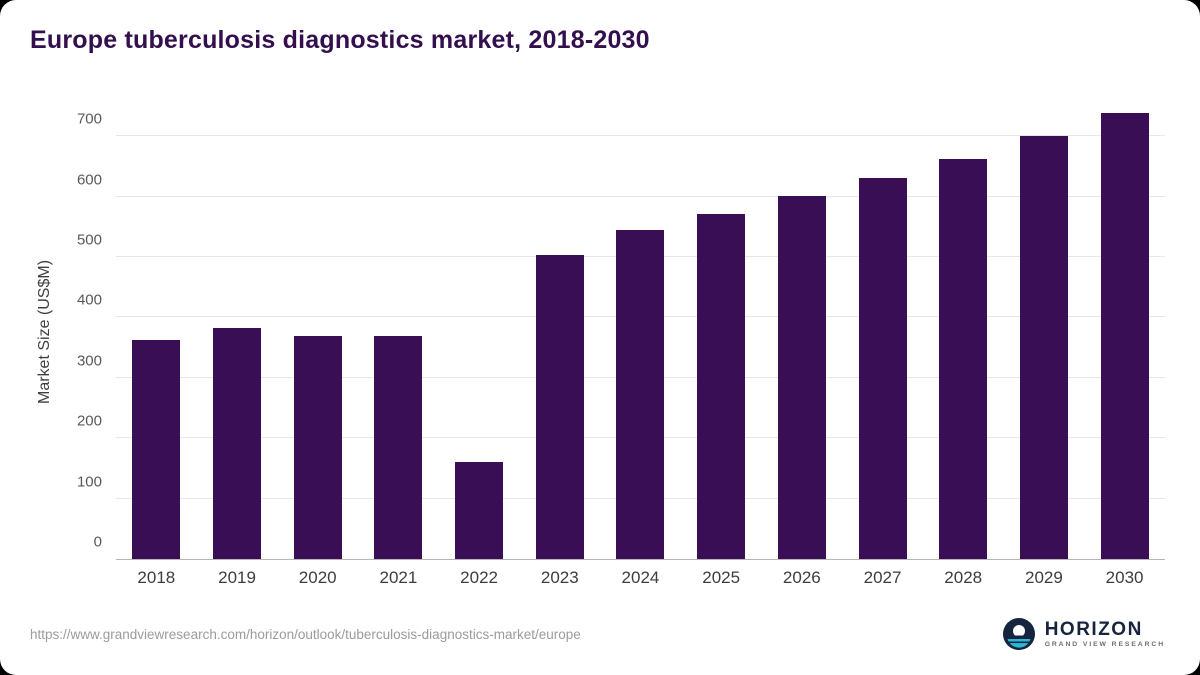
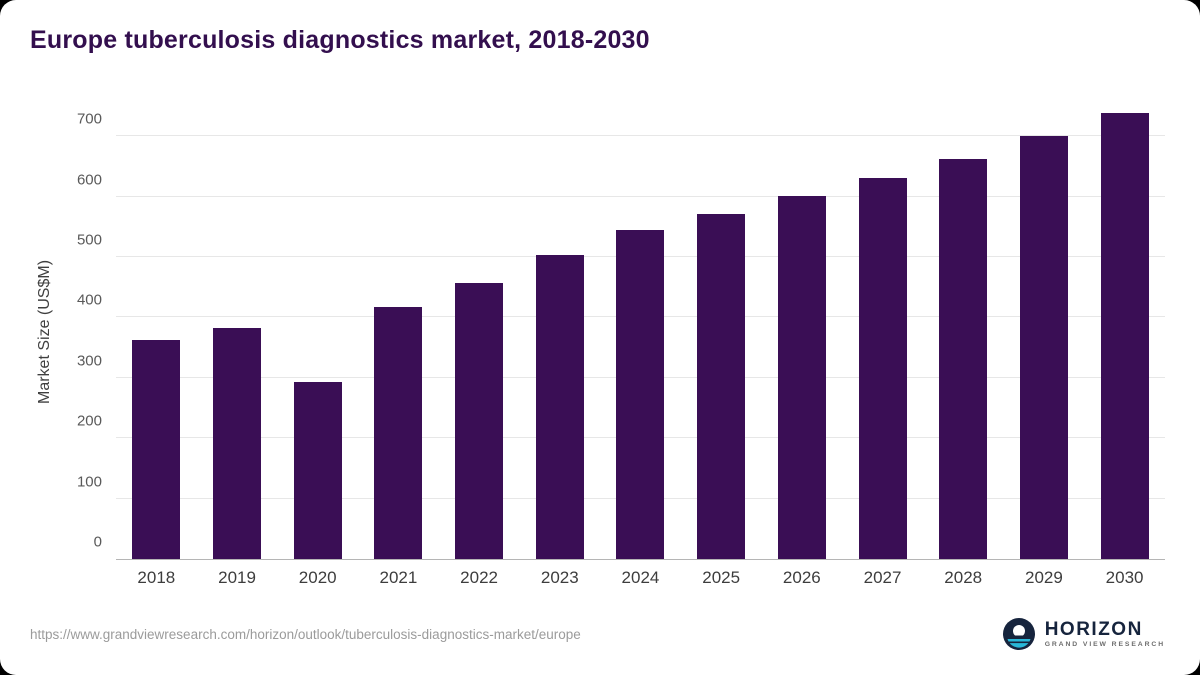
2020: 370 -> 290
2021: 370 -> 420
2022: 160 -> 460
